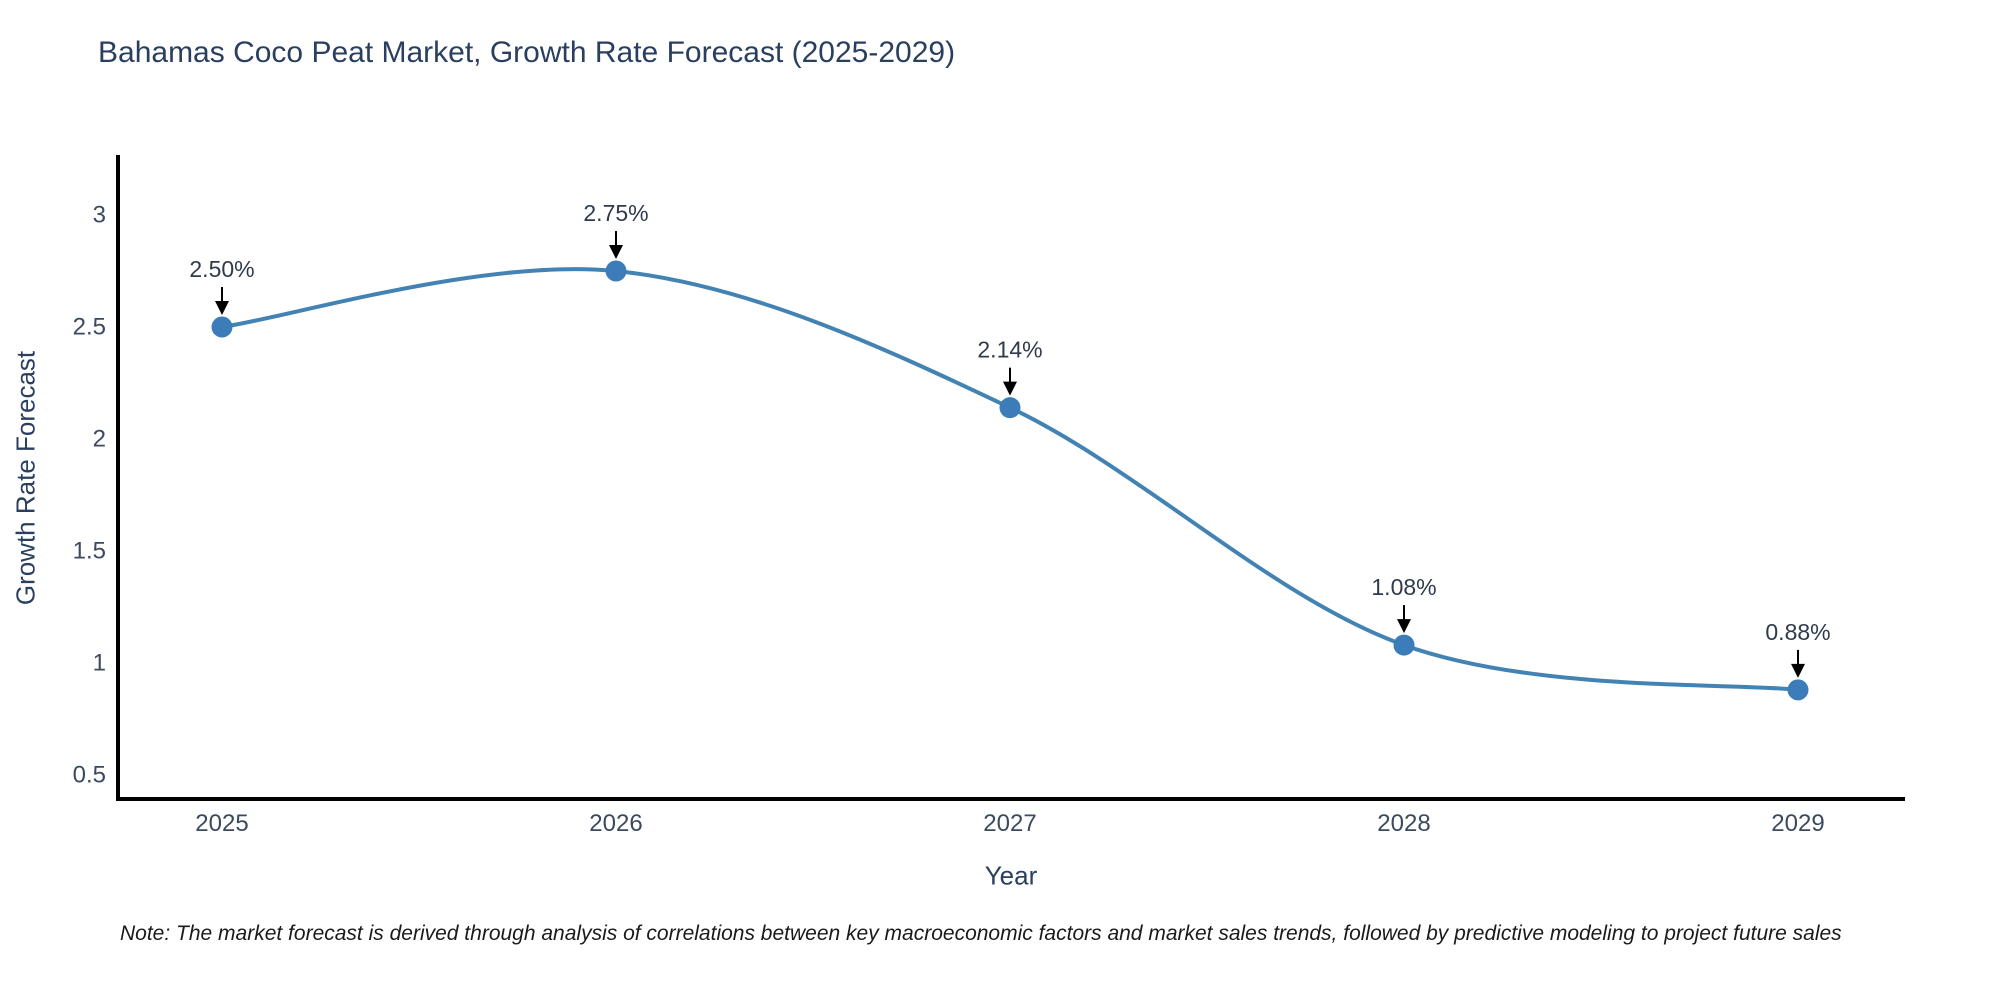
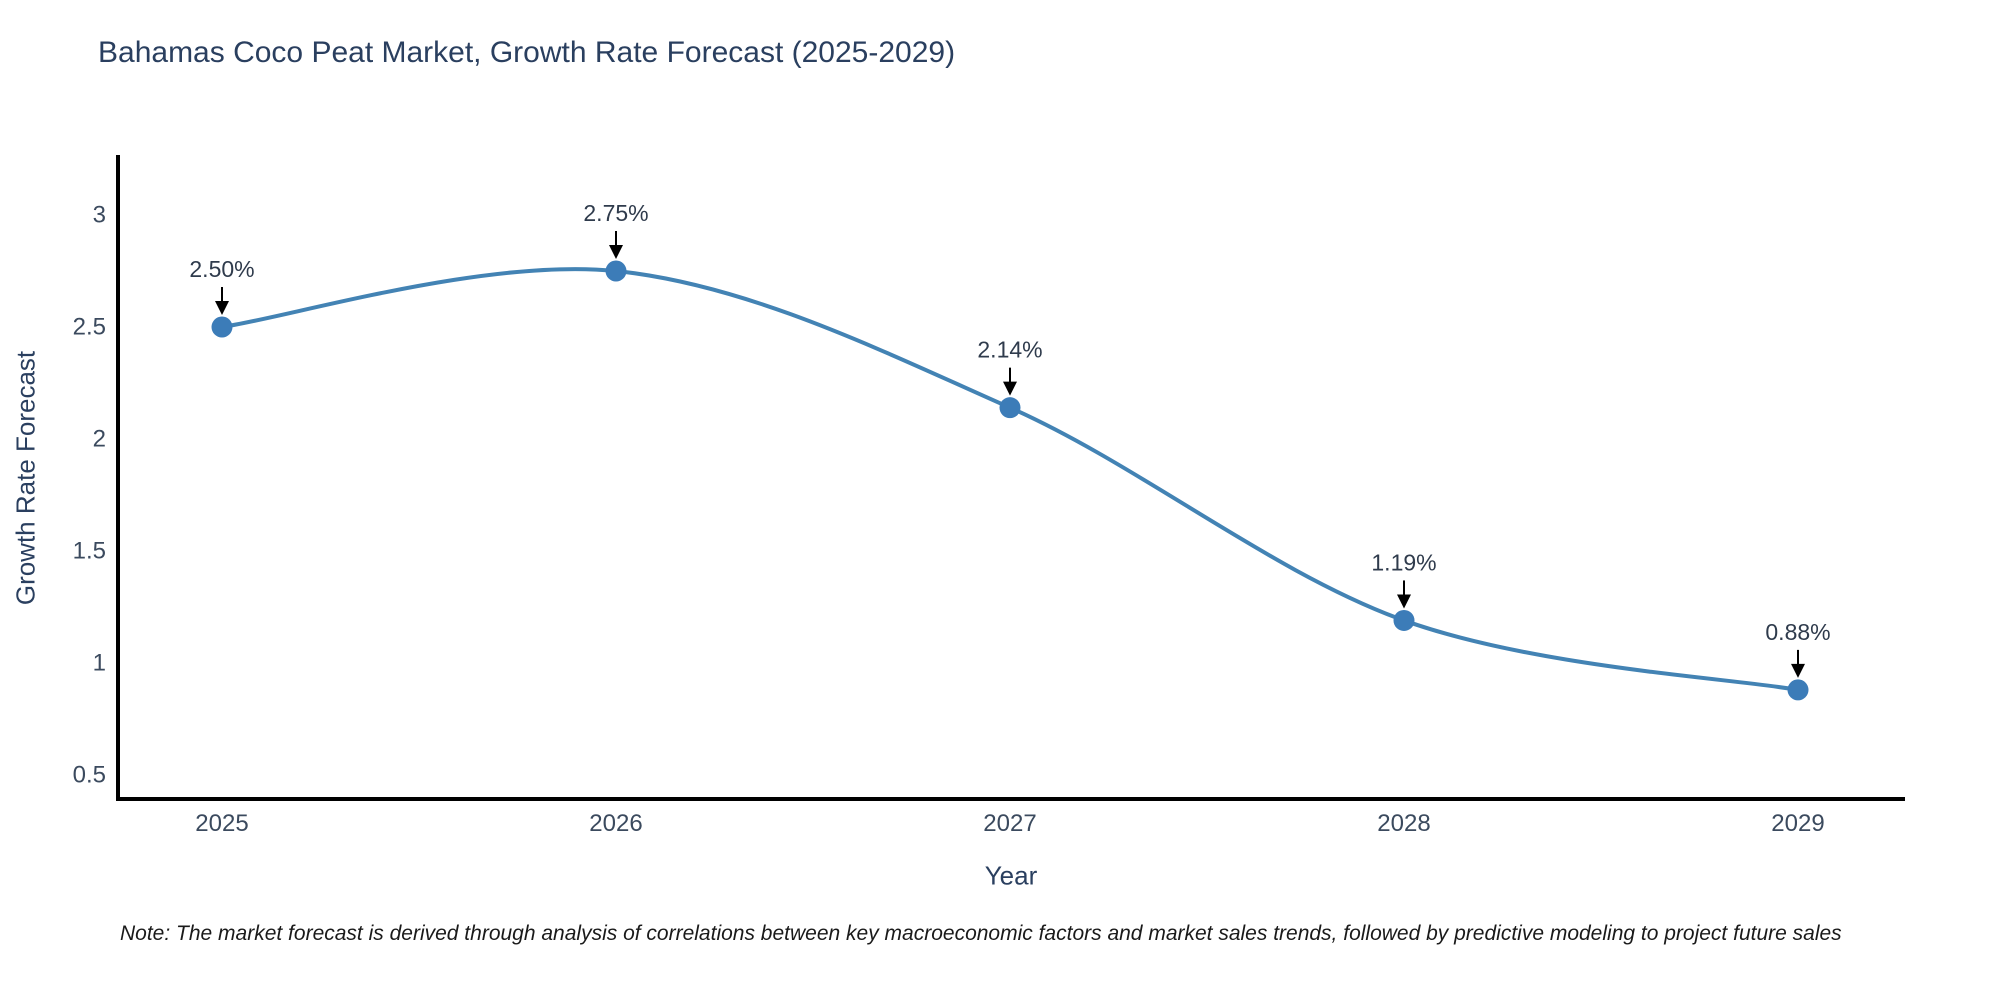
2028: 1.08% -> 1.19%
